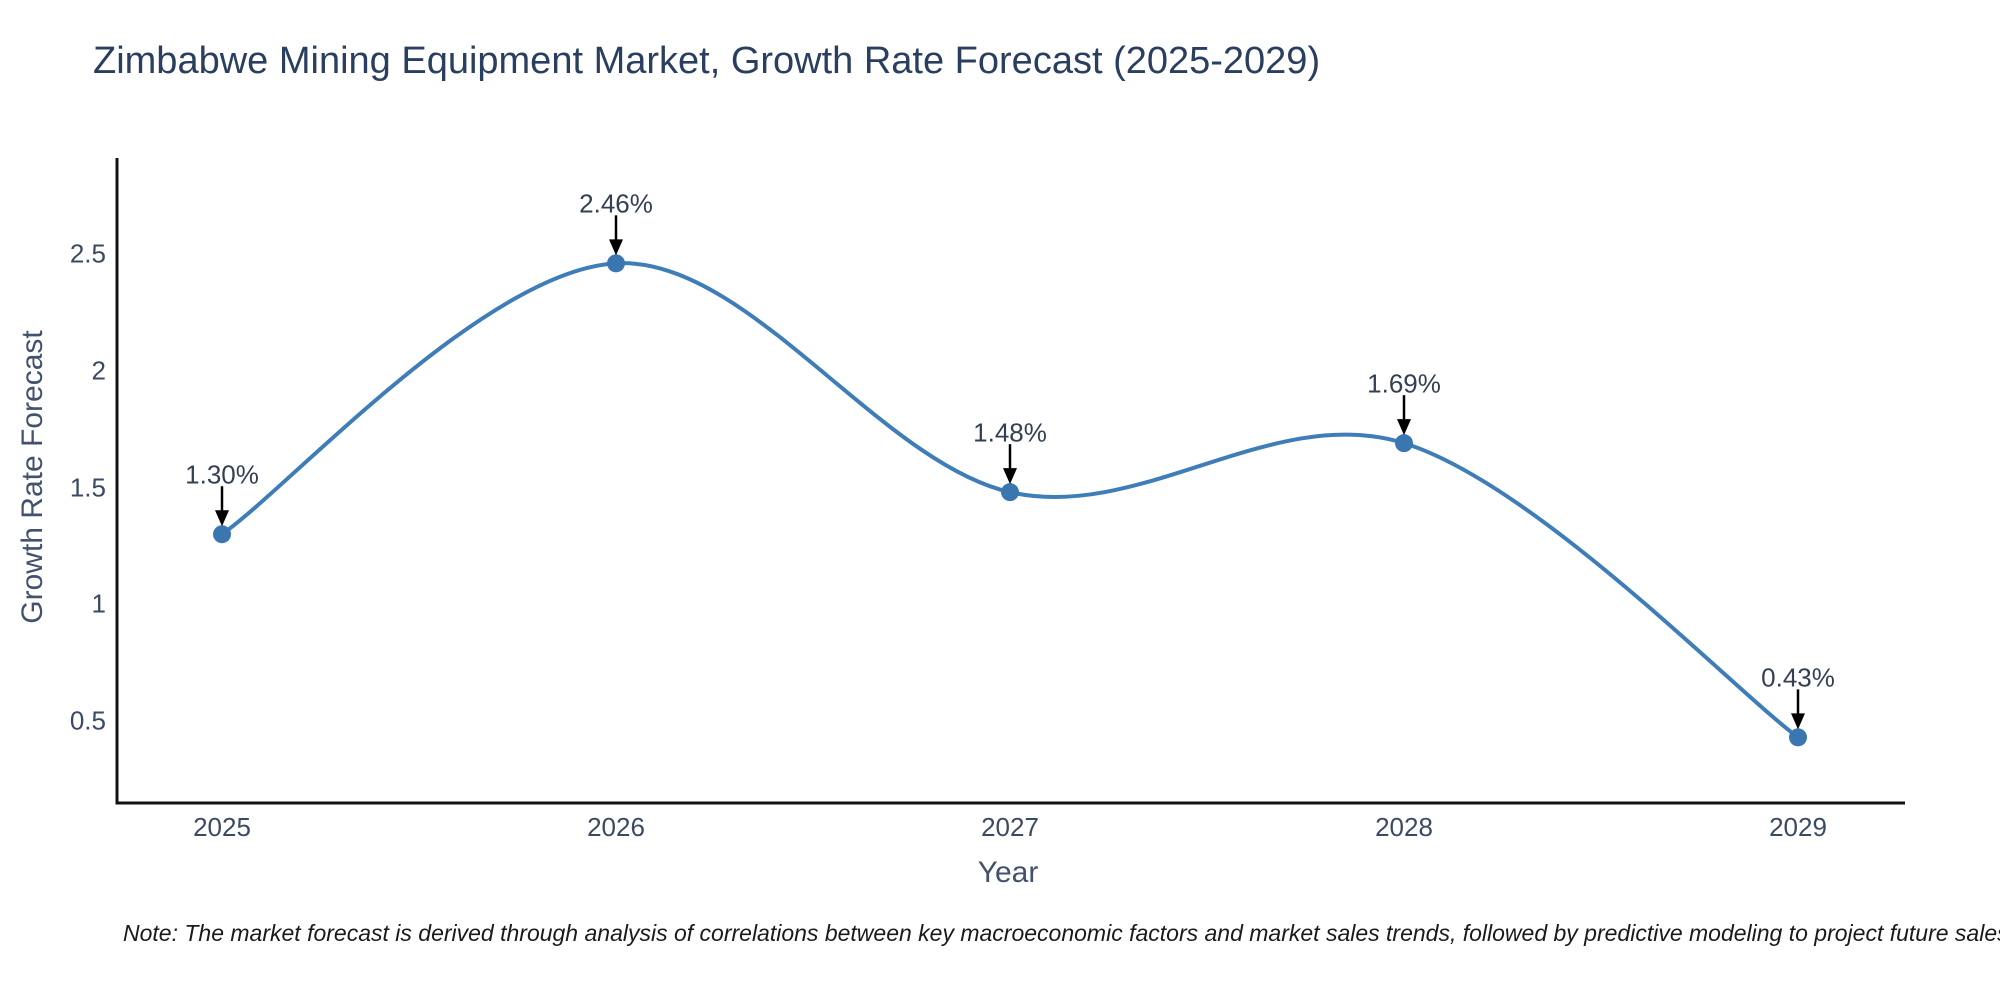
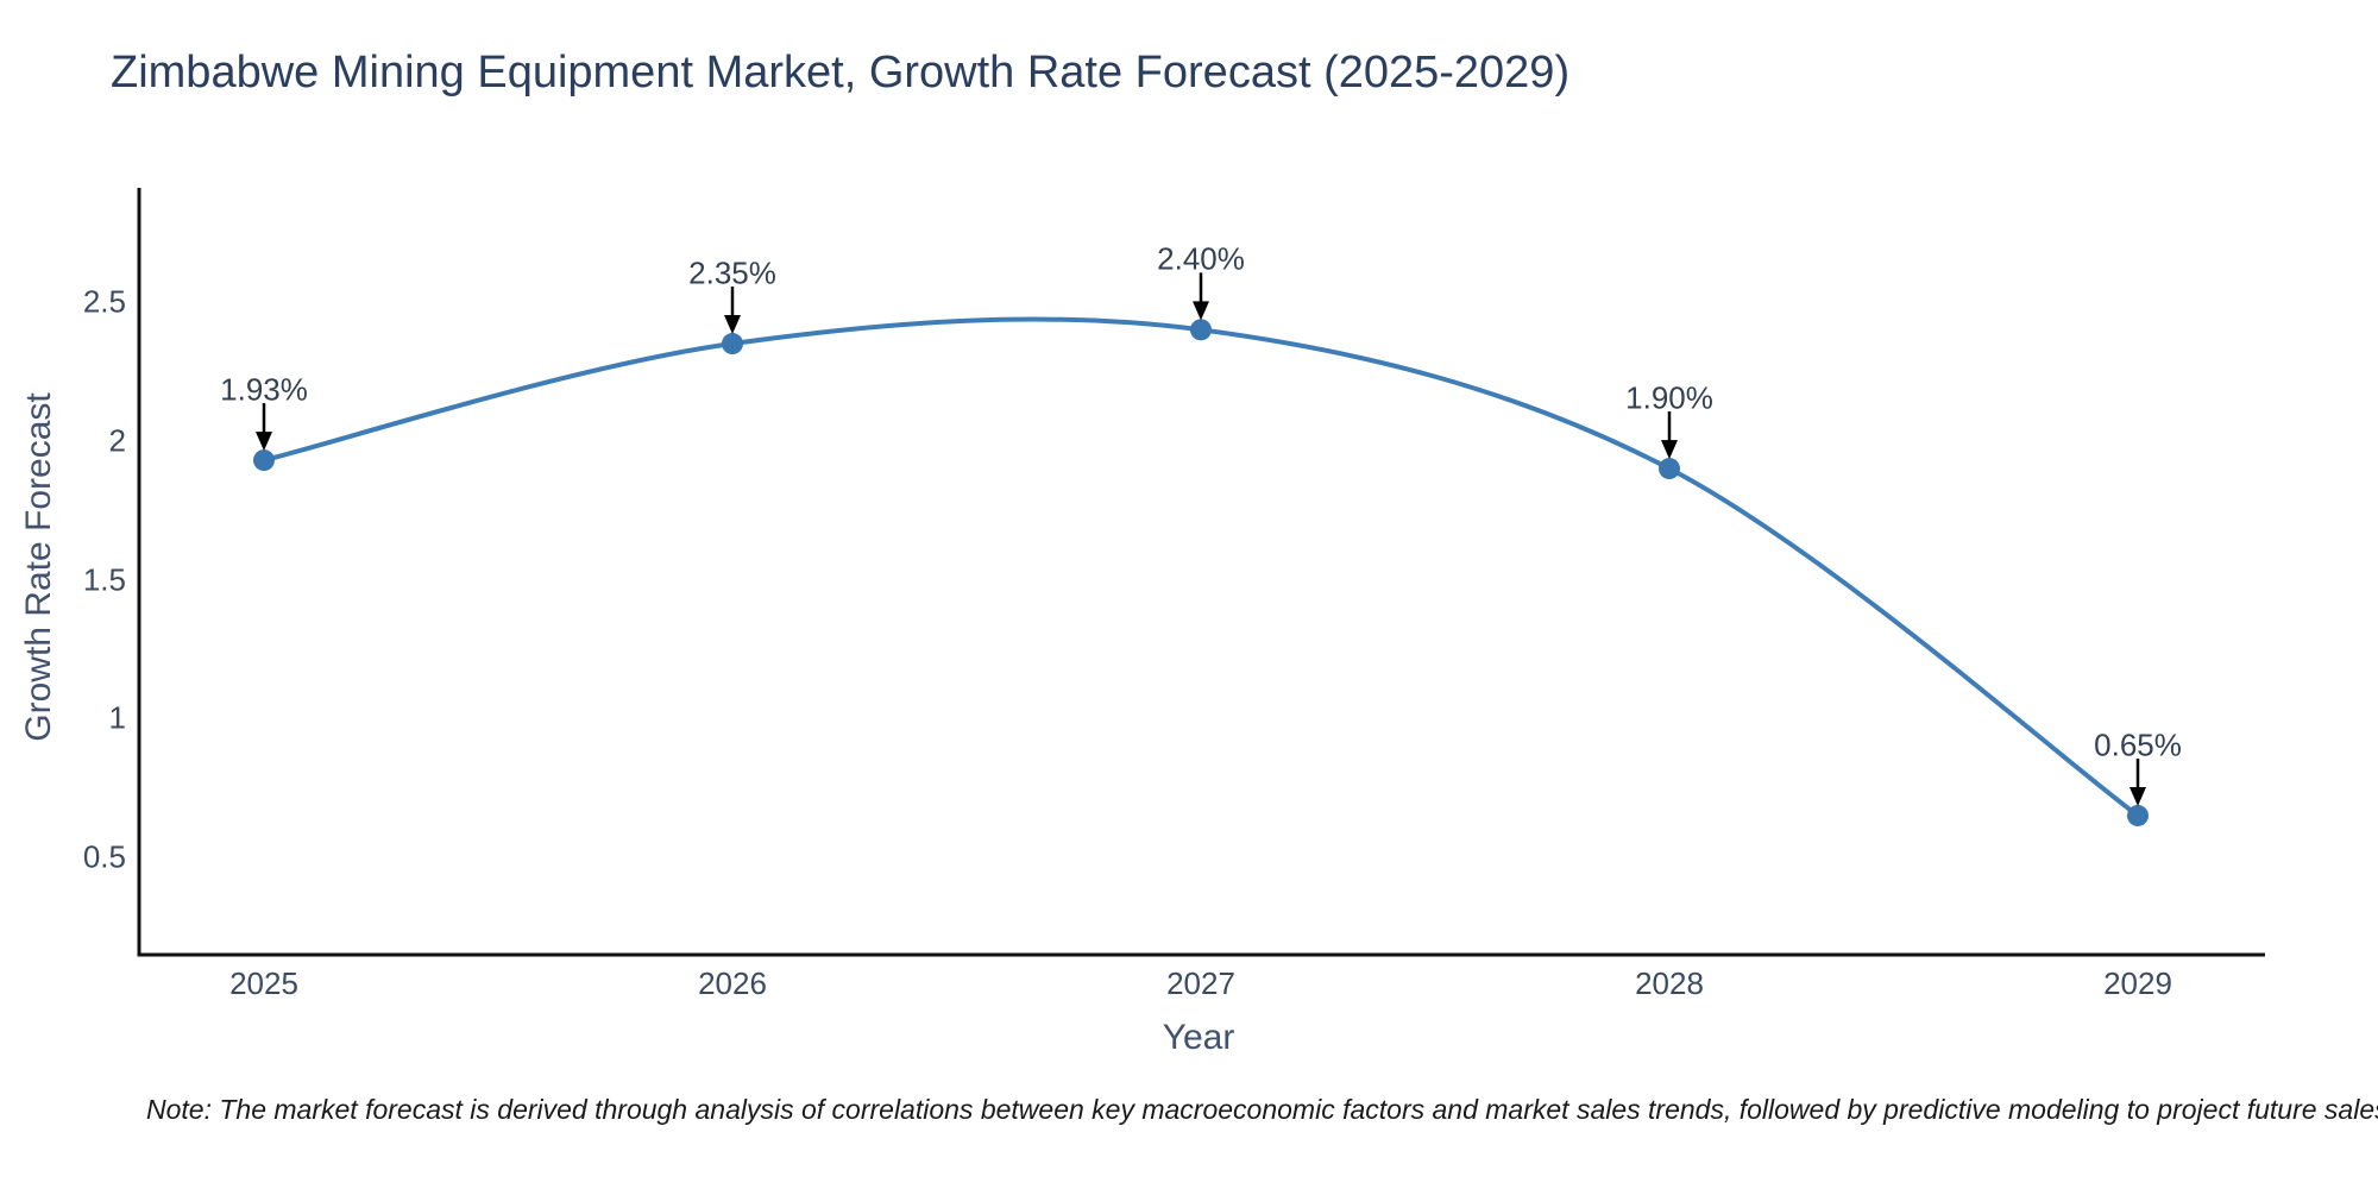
2025: 1.30% -> 1.93%
2026: 2.46% -> 2.35%
2027: 1.48% -> 2.40%
2028: 1.69% -> 1.90%
2029: 0.43% -> 0.65%
